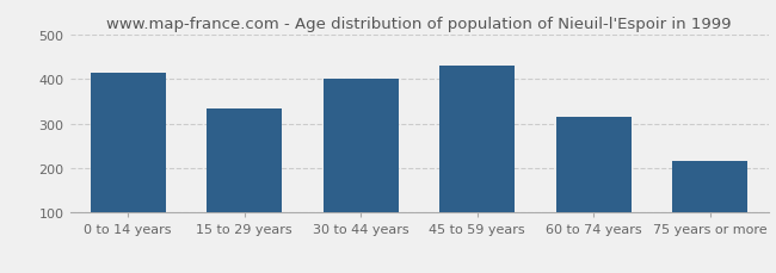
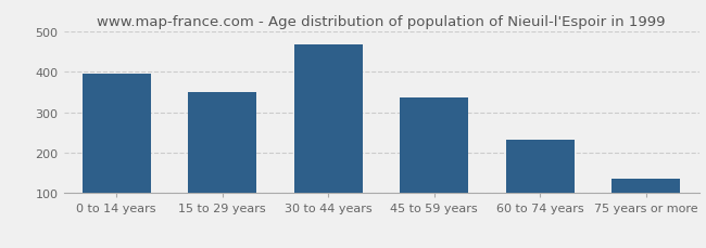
0 to 14 years: 415 -> 395
15 to 29 years: 335 -> 350
30 to 44 years: 400 -> 467
45 to 59 years: 430 -> 336
60 to 74 years: 315 -> 232
75 years or more: 215 -> 136
